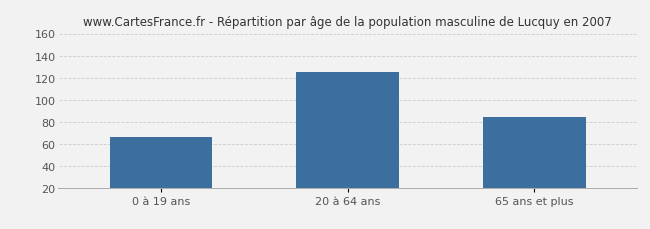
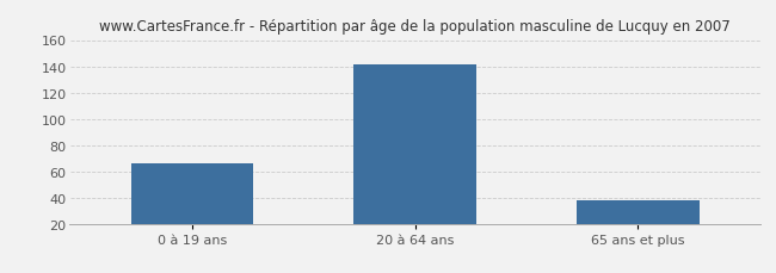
20 à 64 ans: 125 -> 141
65 ans et plus: 84 -> 38
